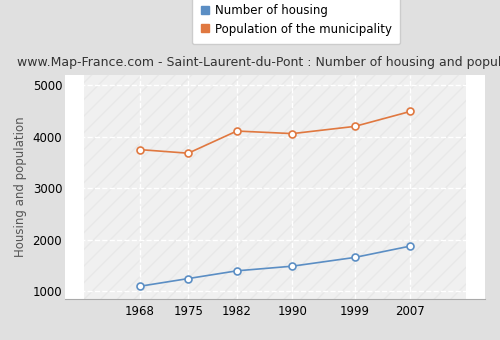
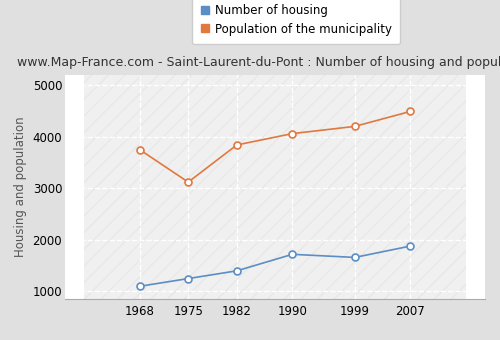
Population of the municipality/1975: 3680 -> 3120
Population of the municipality/1982: 4110 -> 3840
Number of housing/1990: 1490 -> 1720
